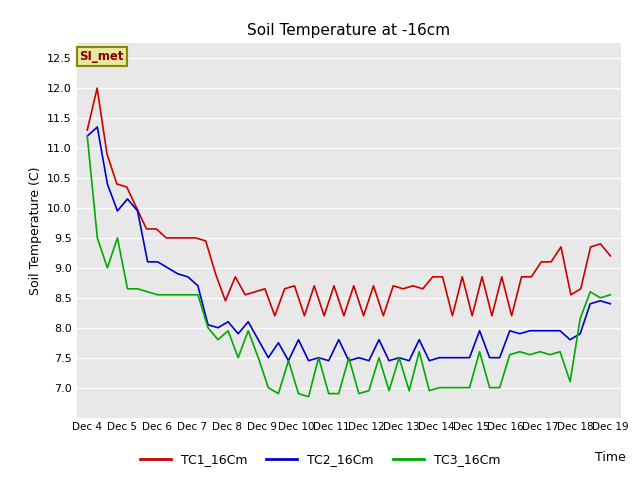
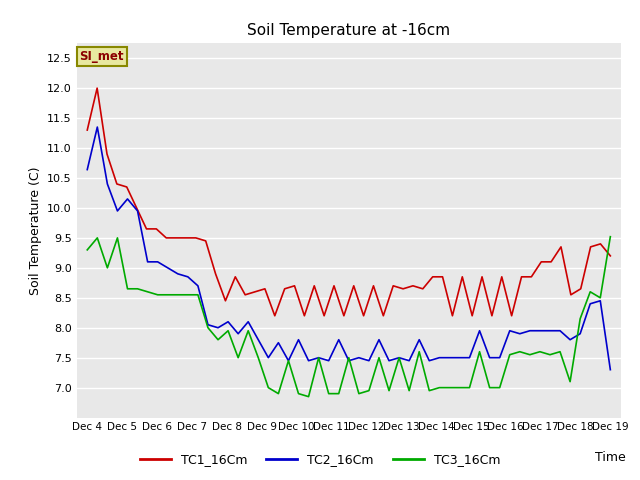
TC2_16Cm/Dec 4: 11.20 -> 10.64
TC3_16Cm/Dec 4: 11.20 -> 9.30
TC2_16Cm/Dec 19: 8.40 -> 7.30
TC3_16Cm/Dec 19: 8.55 -> 9.52
